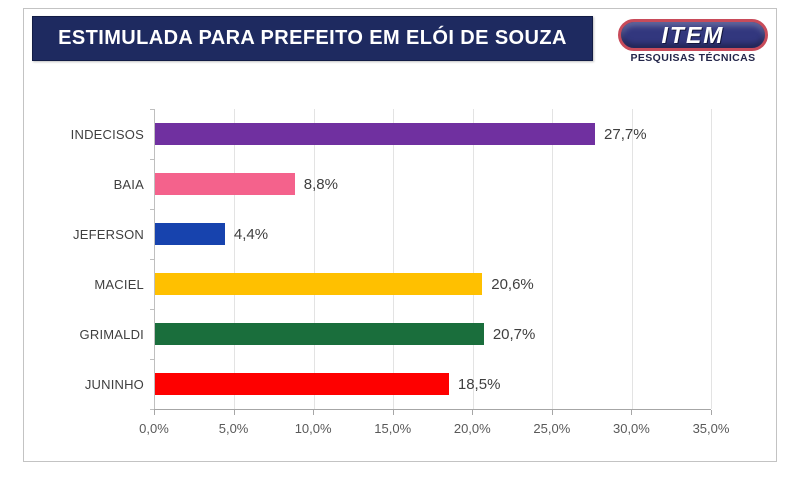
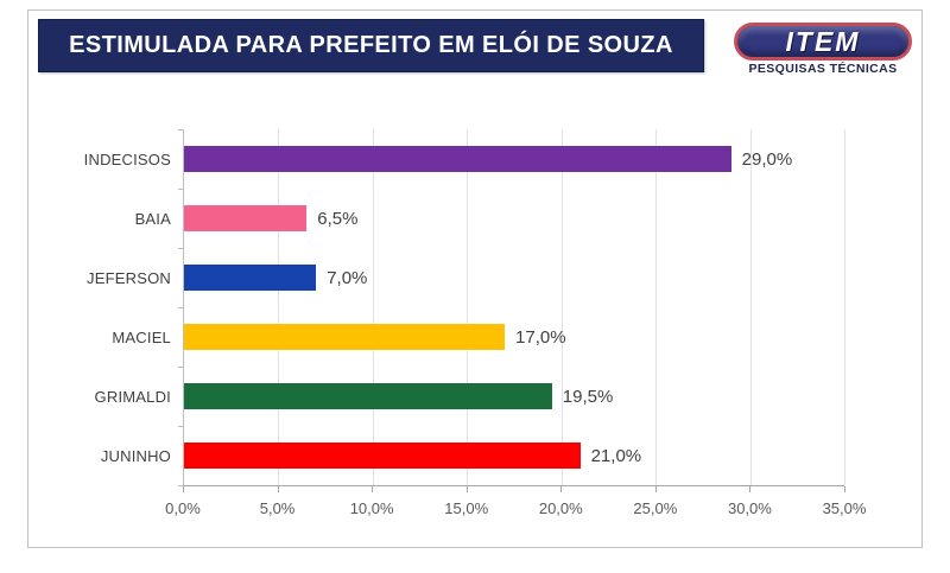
INDECISOS: 27,7% -> 29,0%
BAIA: 8,8% -> 6,5%
JEFERSON: 4,4% -> 7,0%
MACIEL: 20,6% -> 17,0%
GRIMALDI: 20,7% -> 19,5%
JUNINHO: 18,5% -> 21,0%
